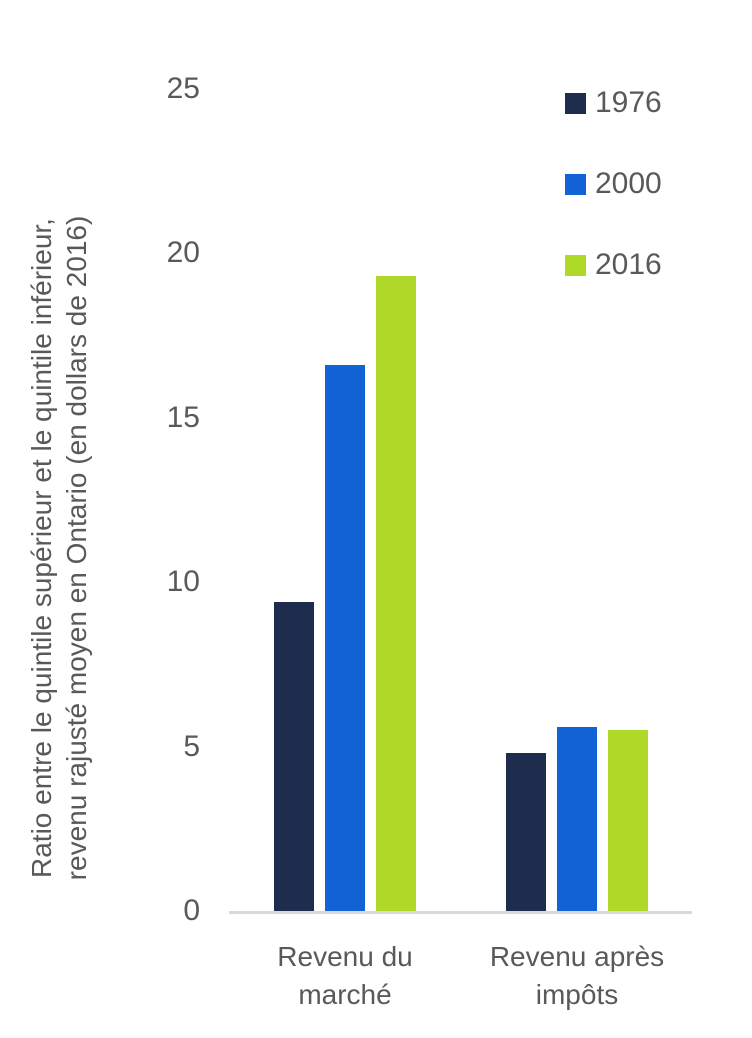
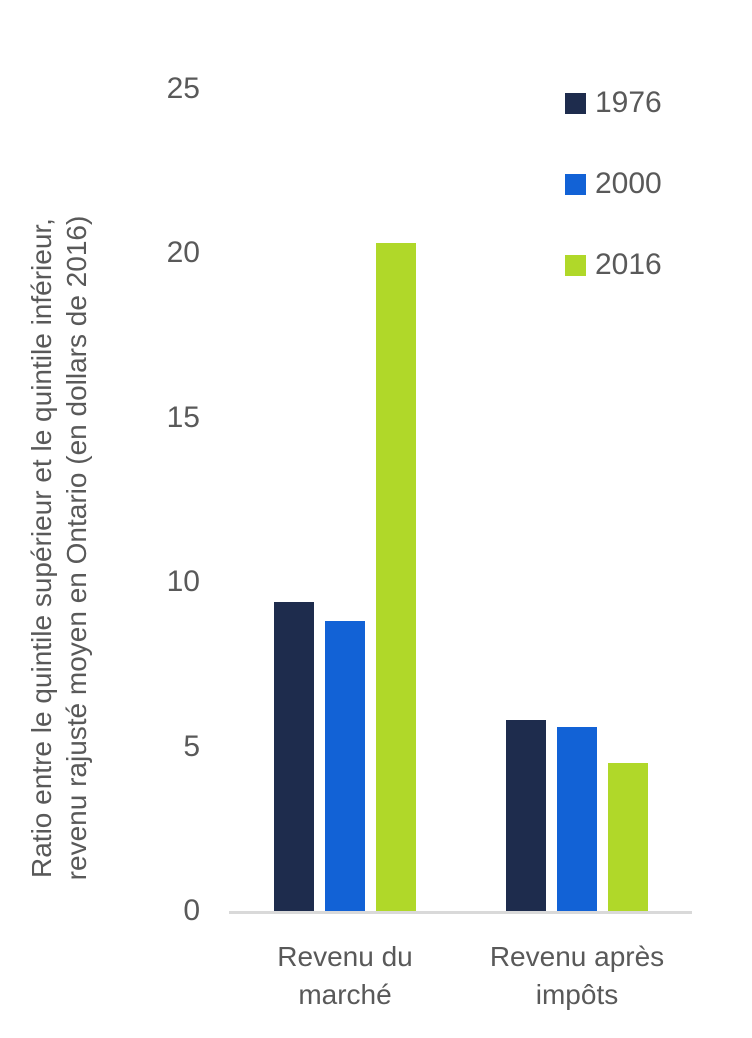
2000/Revenu du marché: 16.6 -> 8.8
2016/Revenu du marché: 19.3 -> 20.3
1976/Revenu après impôts: 4.8 -> 5.8
2016/Revenu après impôts: 5.5 -> 4.5
